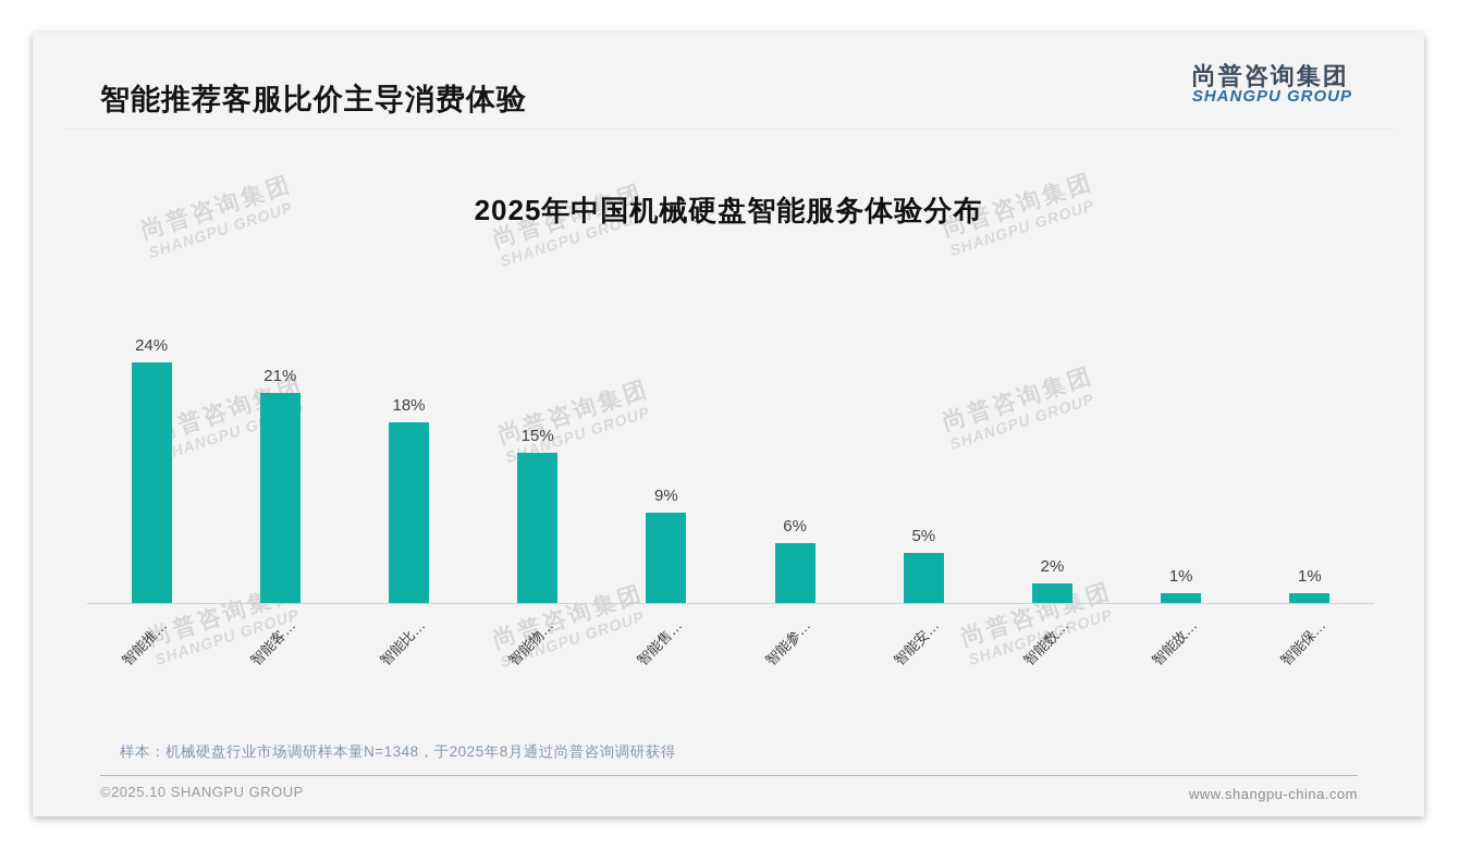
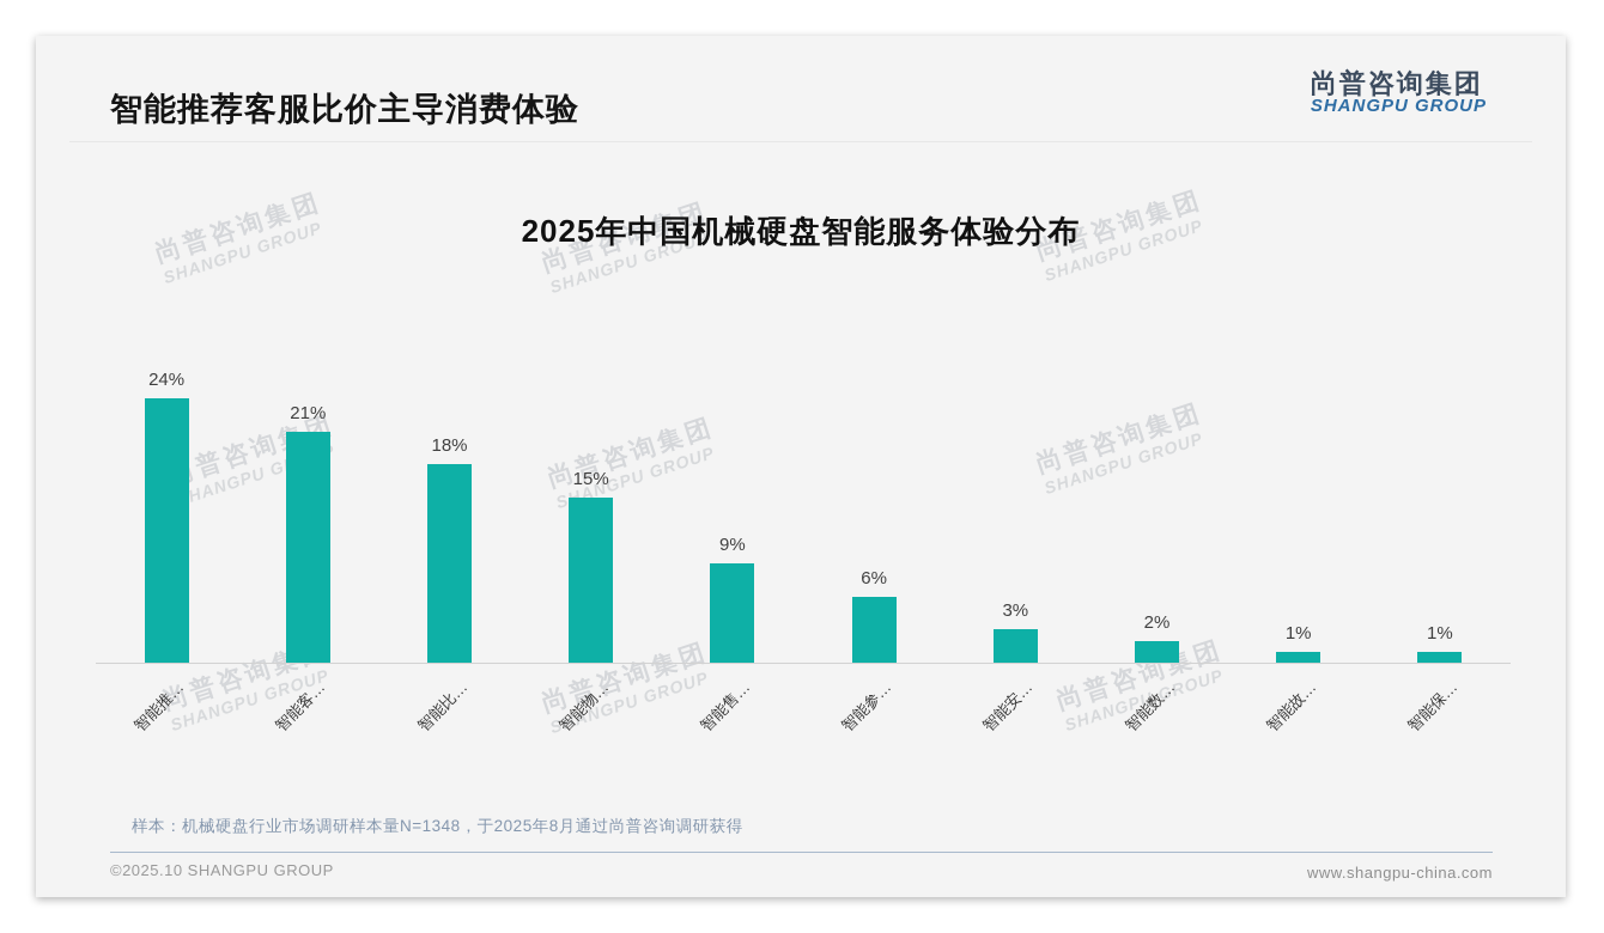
智能安…: 5% -> 3%
